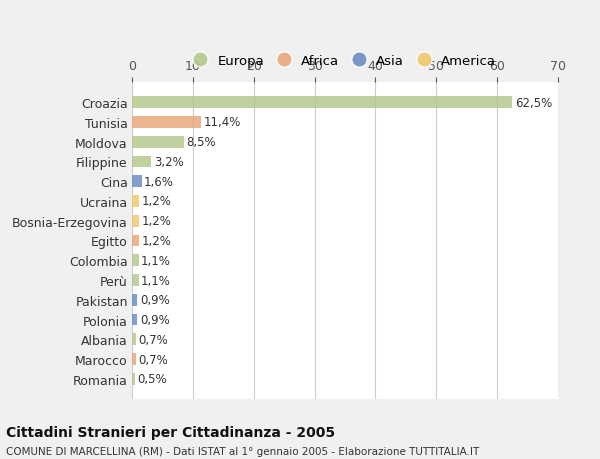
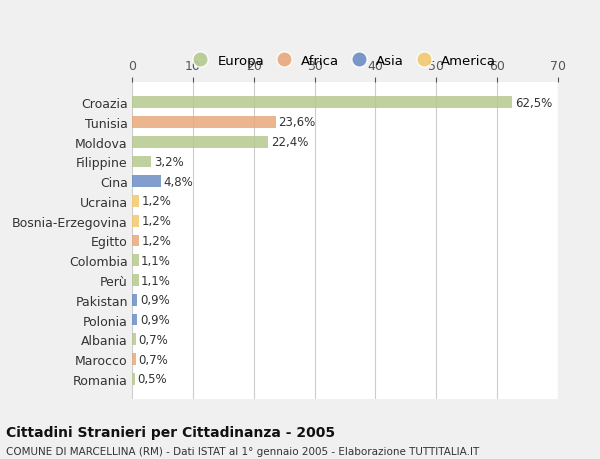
Tunisia: 11,4% -> 23,6%
Moldova: 8,5% -> 22,4%
Cina: 1,6% -> 4,8%
